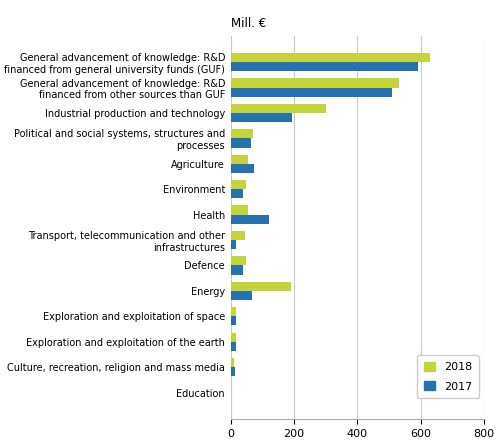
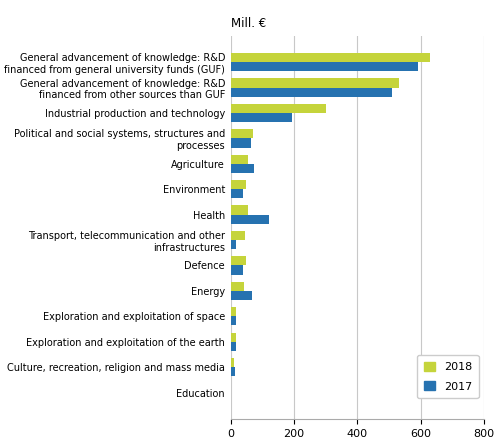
2018/Energy: 190 -> 42
